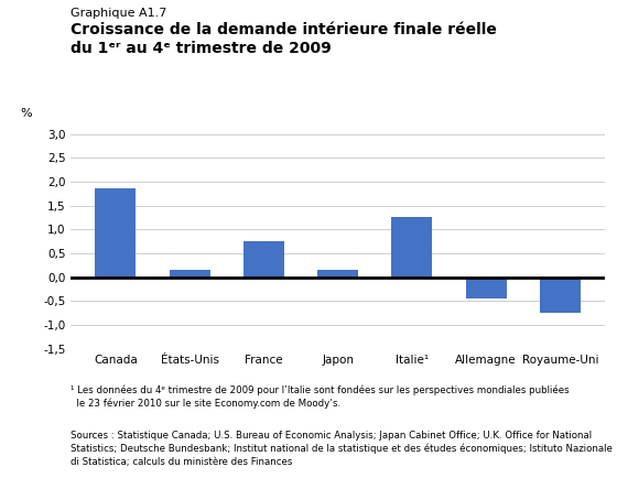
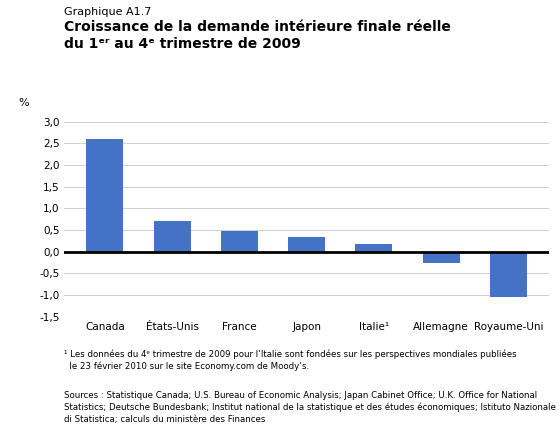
Canada: 1,85 -> 2,60
États-Unis: 0,15 -> 0,70
France: 0,75 -> 0,47
Japon: 0,15 -> 0,33
Italie¹: 1,25 -> 0,17
Allemagne: -0,45 -> -0,27
Royaume-Uni: -0,75 -> -1,05
